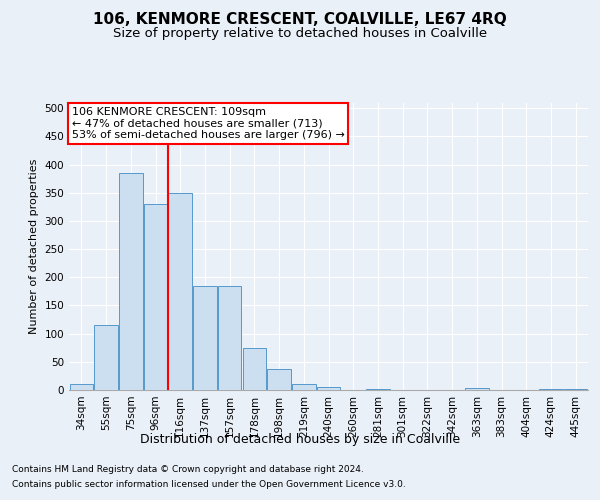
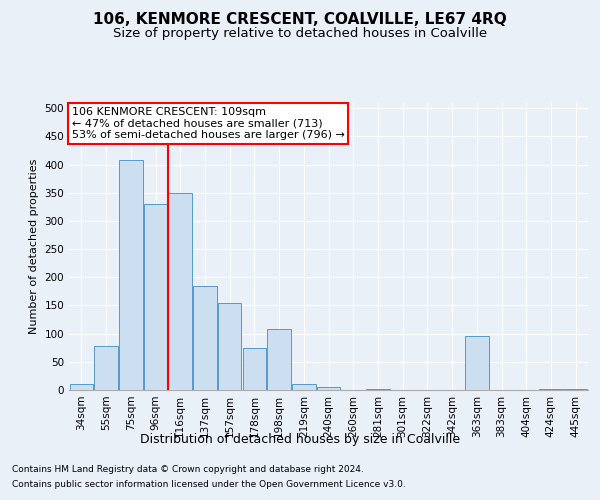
55sqm: 115 -> 78
75sqm: 385 -> 408
157sqm: 185 -> 154
198sqm: 37 -> 108
363sqm: 3 -> 96
